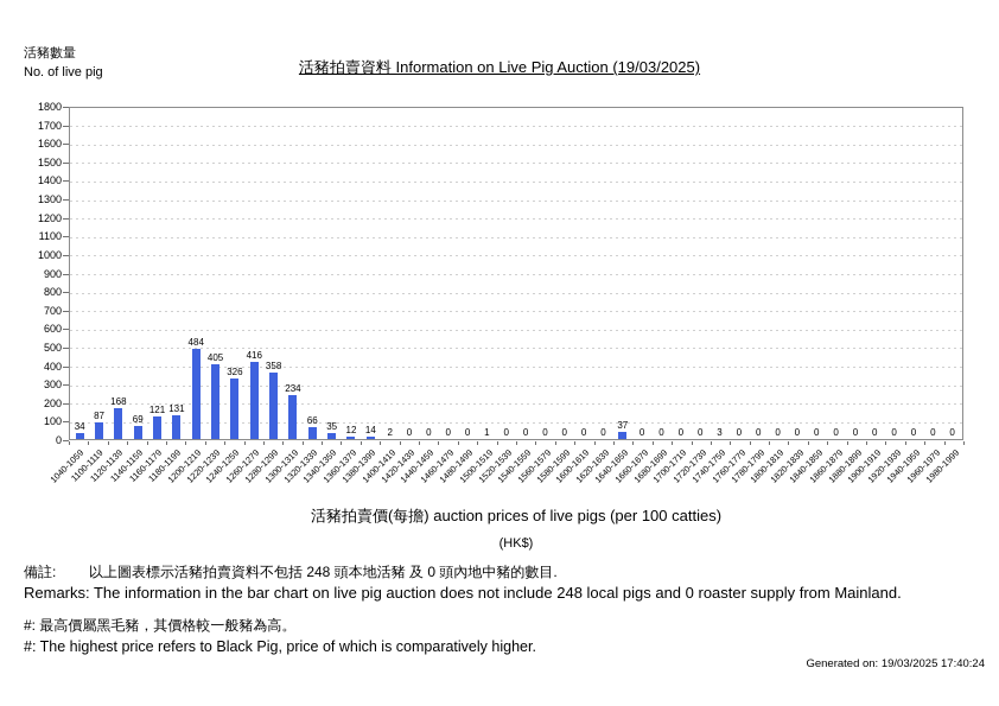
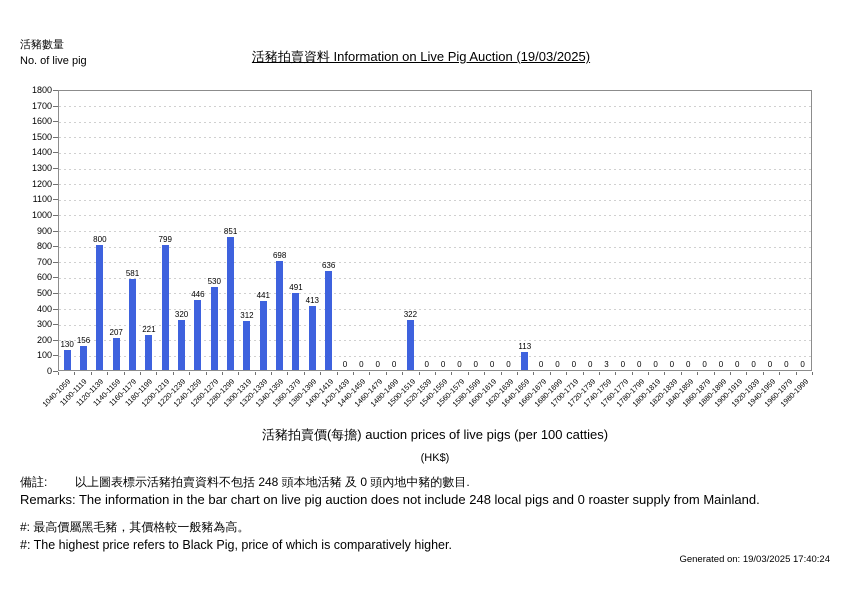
1040-1059: 34 -> 130
1100-1119: 87 -> 156
1120-1139: 168 -> 800
1140-1159: 69 -> 207
1160-1179: 121 -> 581
1180-1199: 131 -> 221
1200-1219: 484 -> 799
1220-1239: 405 -> 320
1240-1259: 326 -> 446
1260-1279: 416 -> 530
1280-1299: 358 -> 851
1300-1319: 234 -> 312
1320-1339: 66 -> 441
1340-1359: 35 -> 698
1360-1379: 12 -> 491
1380-1399: 14 -> 413
1400-1419: 2 -> 636
1500-1519: 1 -> 322
1640-1659: 37 -> 113
